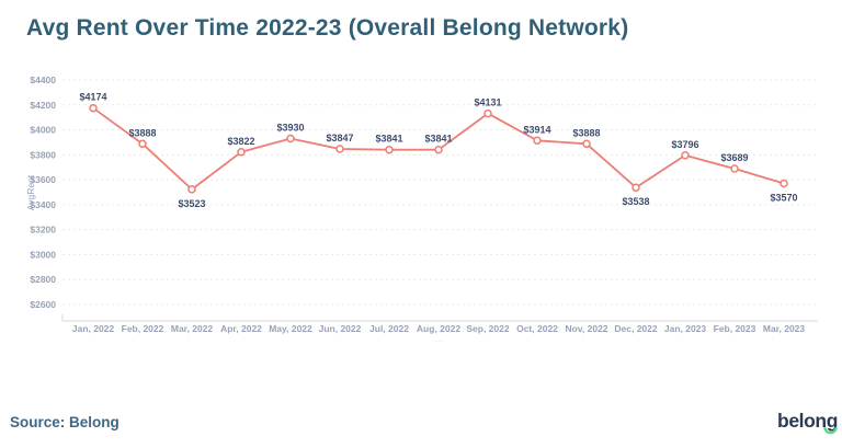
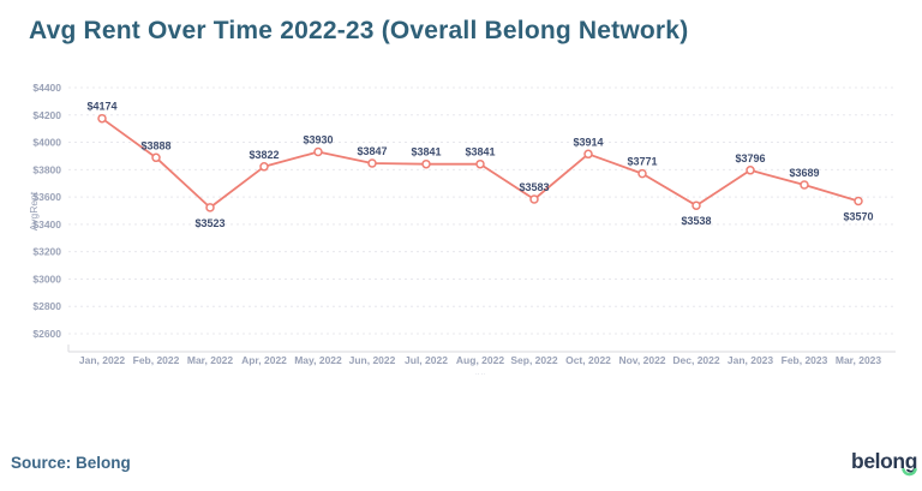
Sep, 2022: $4131 -> $3583
Nov, 2022: $3888 -> $3771
